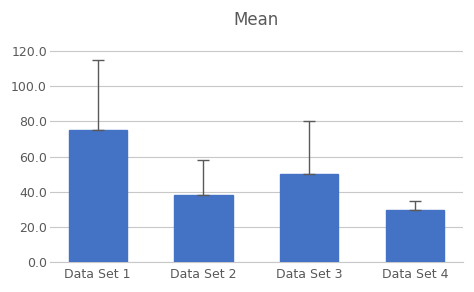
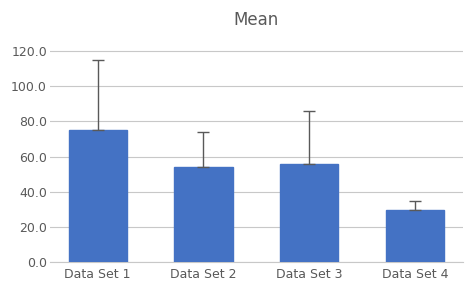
Data Set 2: 38 -> 54
Data Set 3: 50 -> 56
